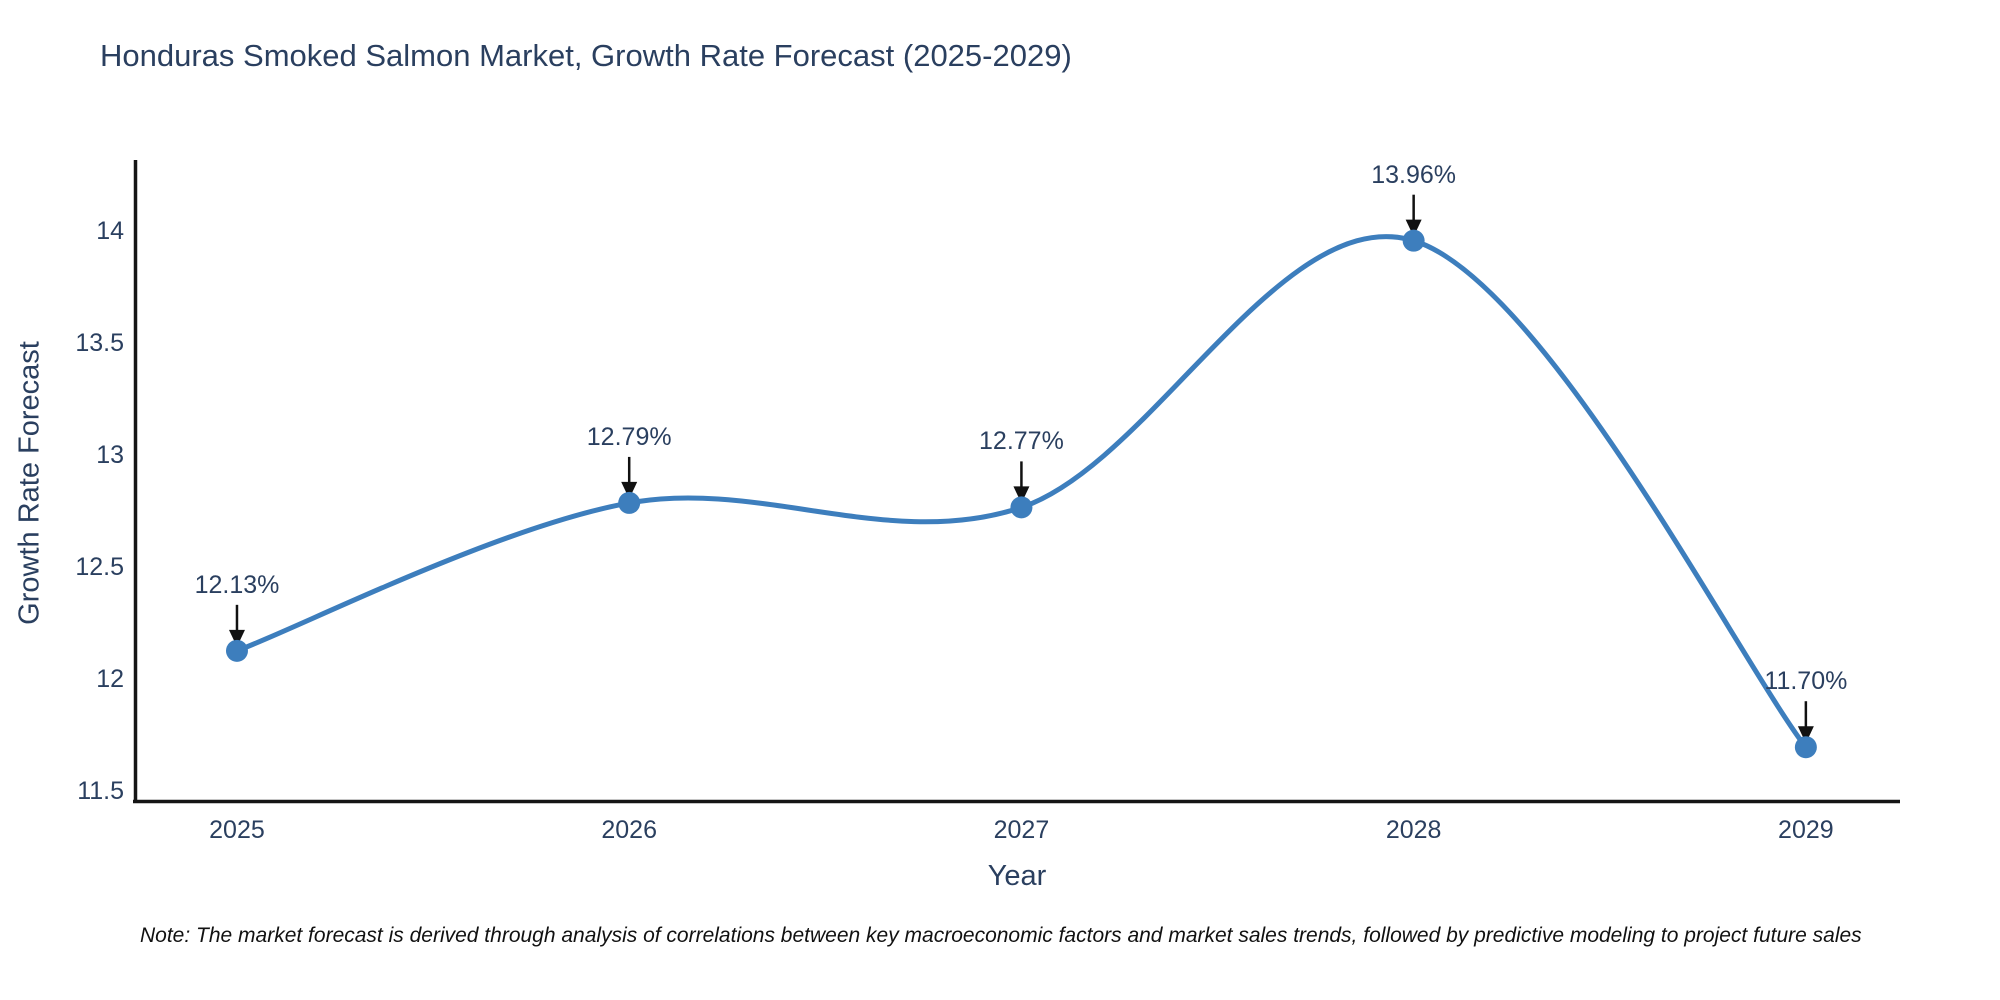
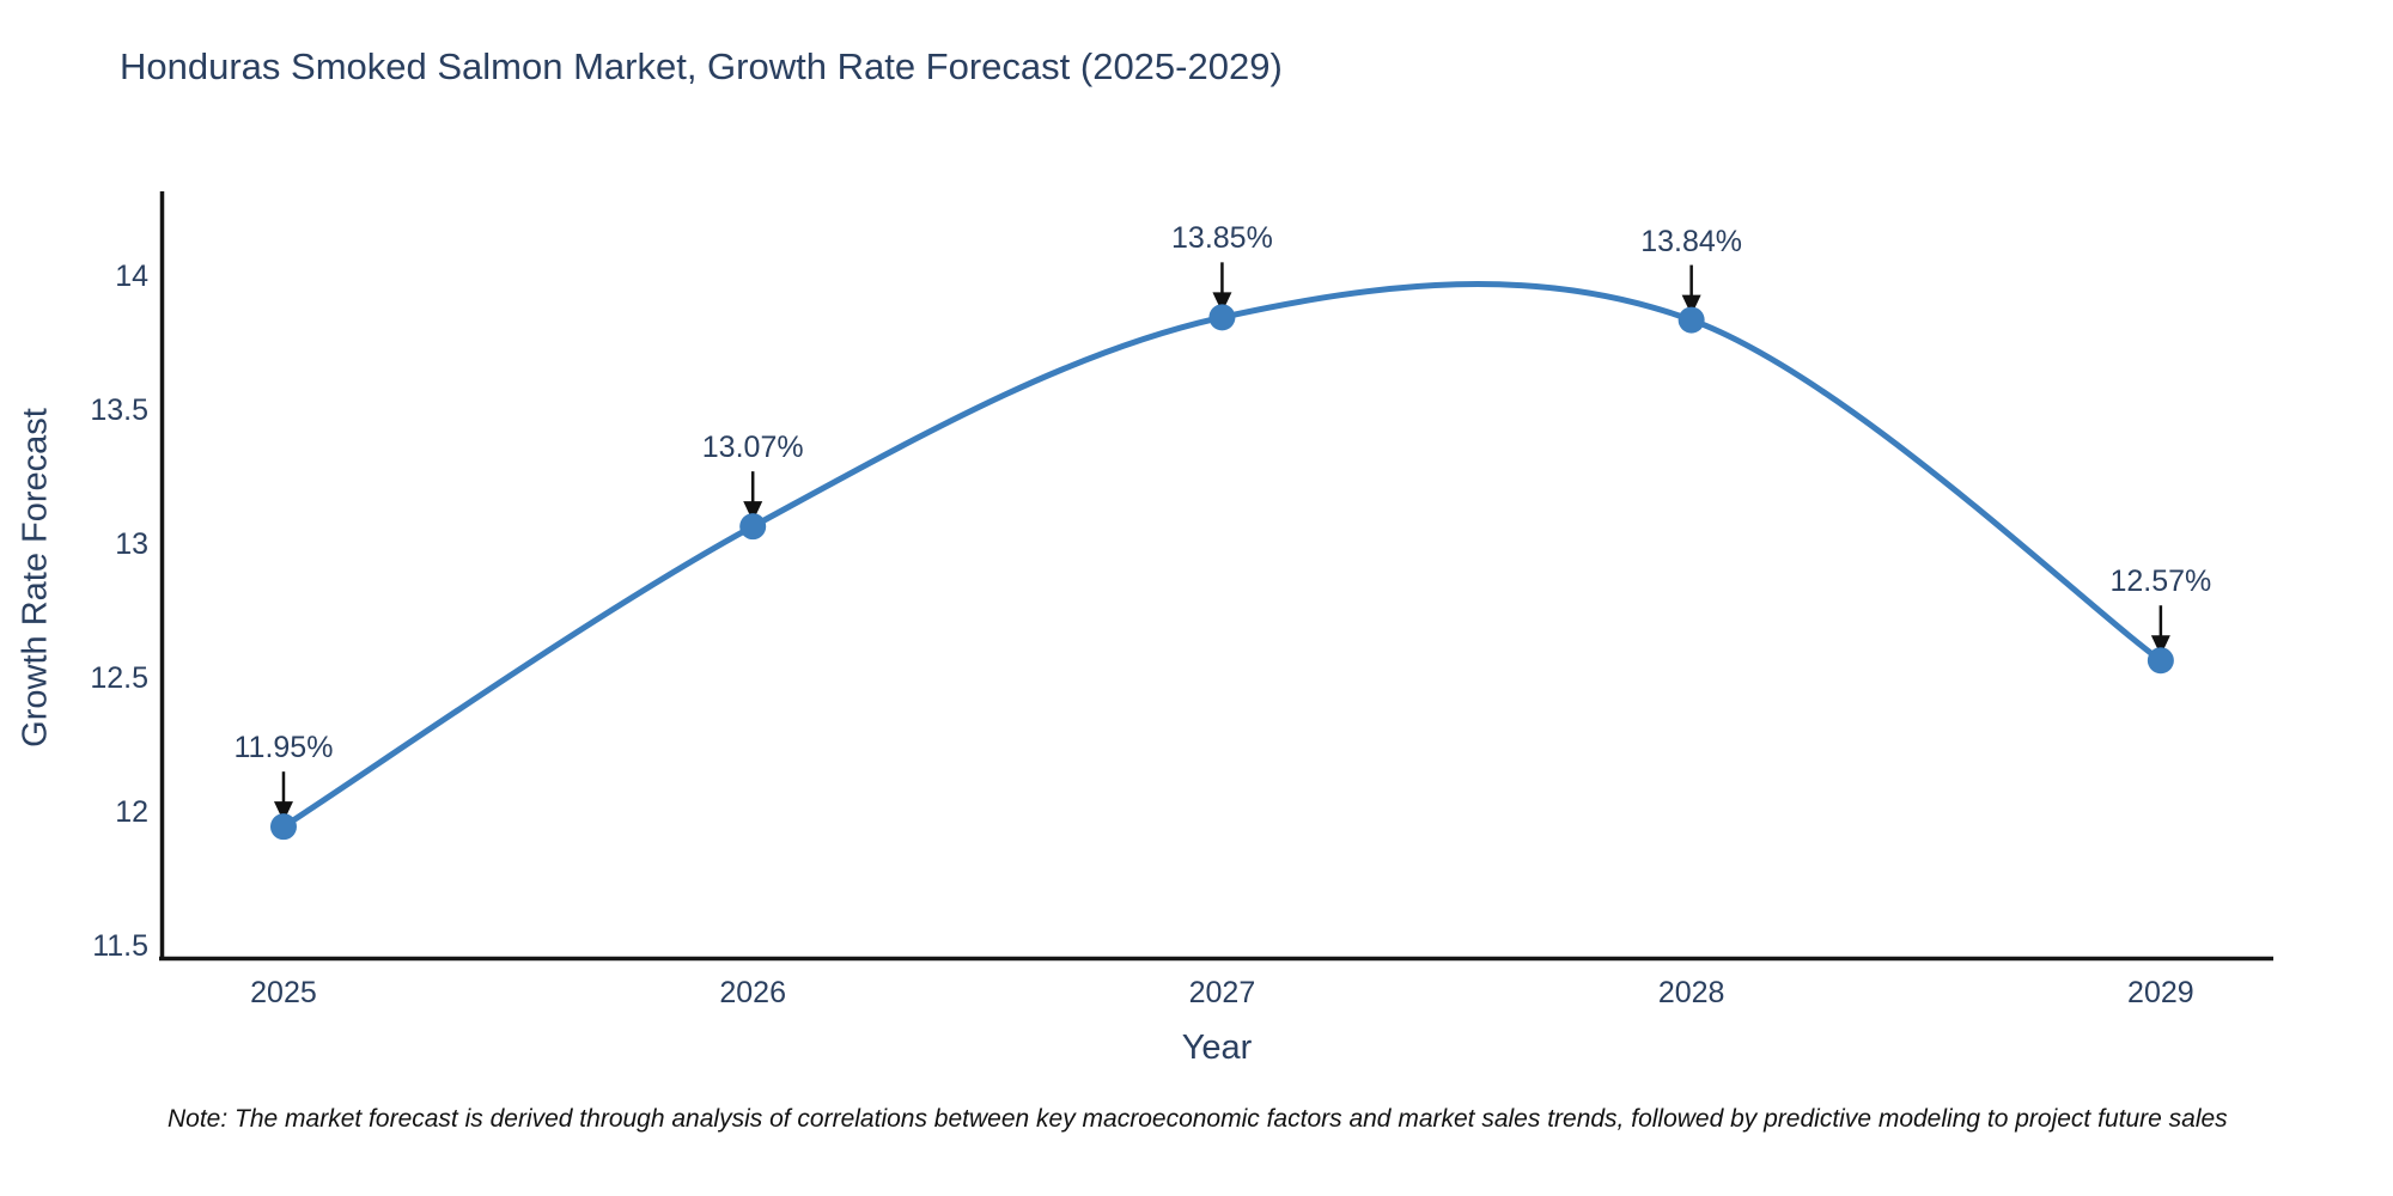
2025: 12.13% -> 11.95%
2026: 12.79% -> 13.07%
2027: 12.77% -> 13.85%
2028: 13.96% -> 13.84%
2029: 11.70% -> 12.57%
